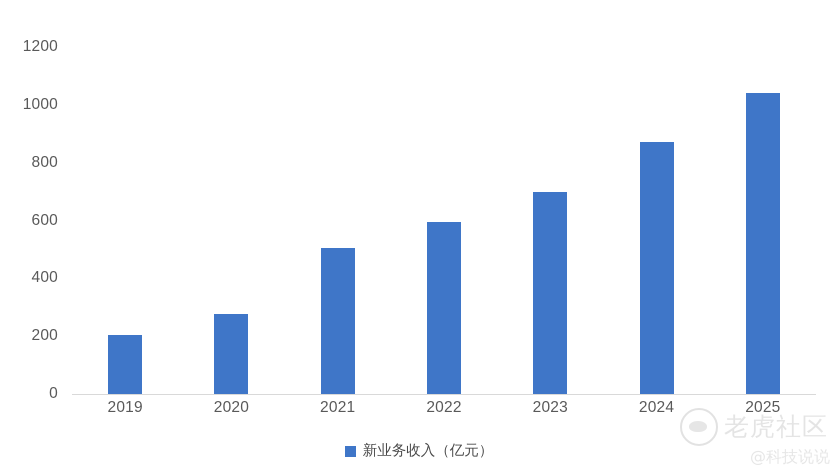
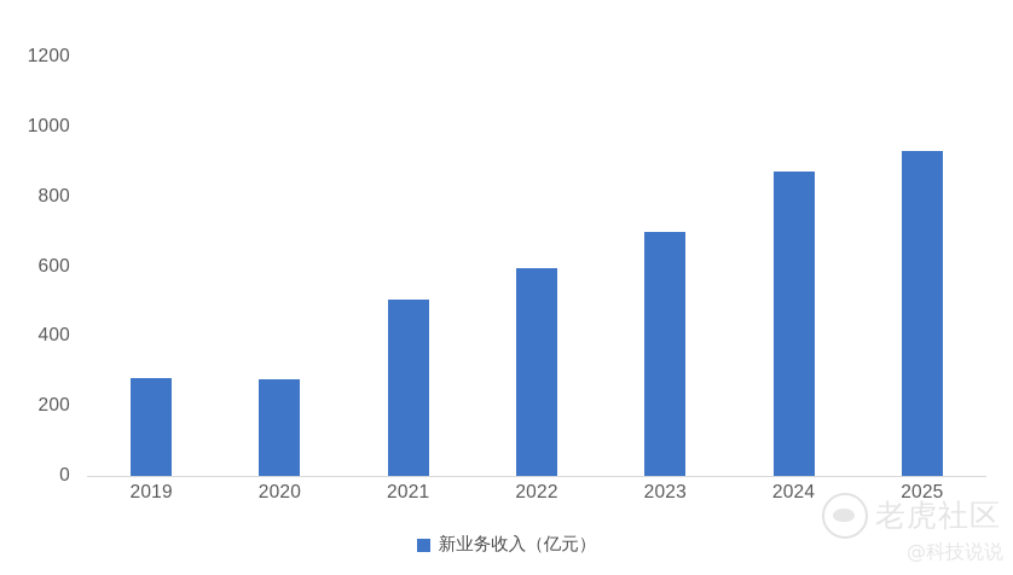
2019: 200 -> 280
2025: 1040 -> 930
